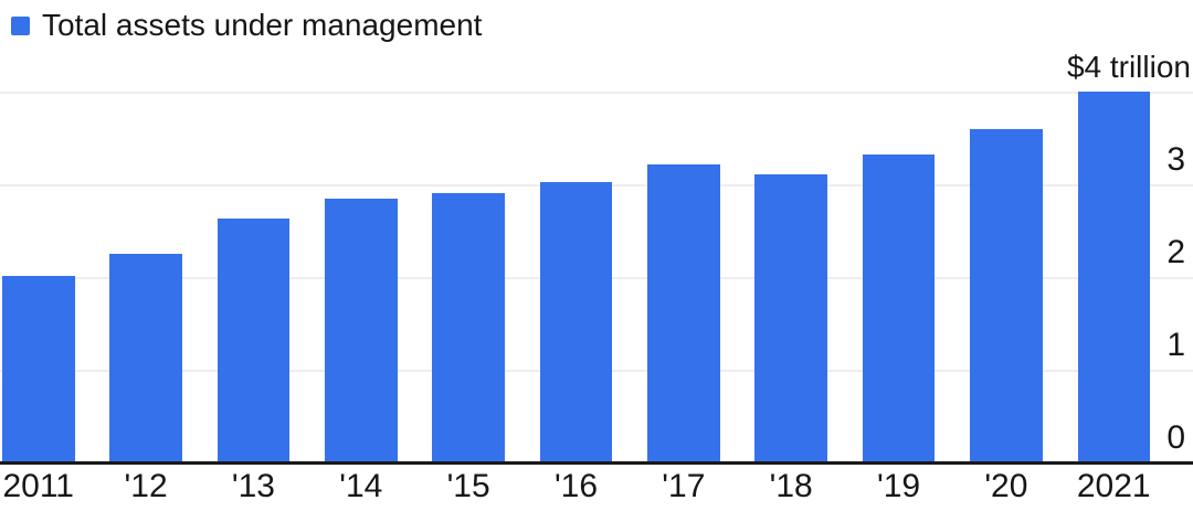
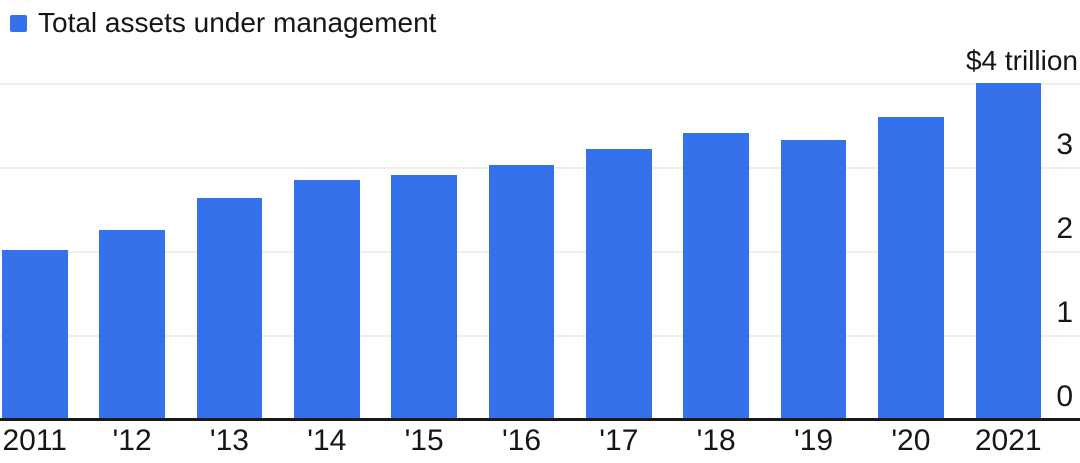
'18: 3.1 -> 3.4
